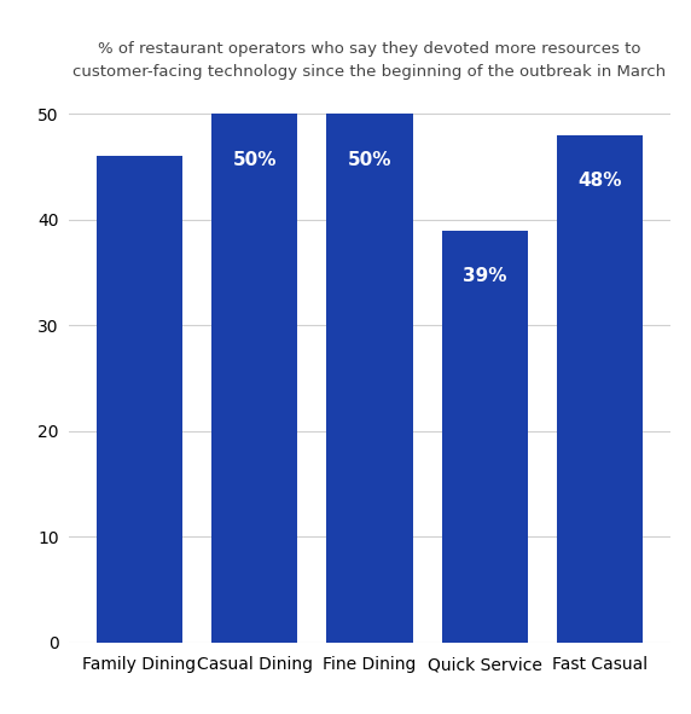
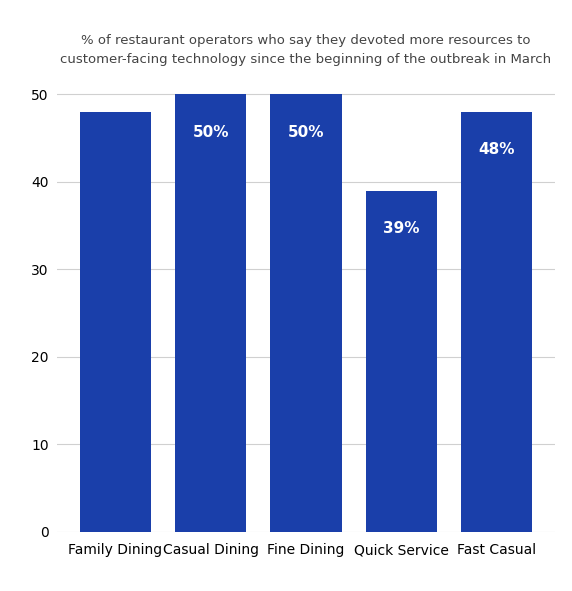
Family Dining: 46 -> 48
